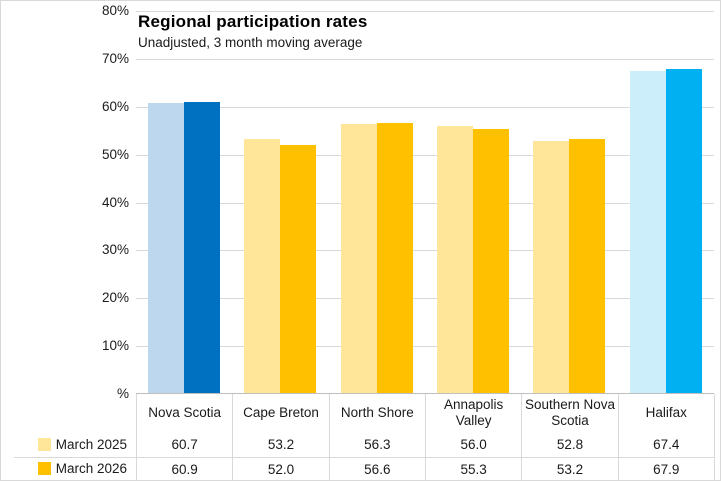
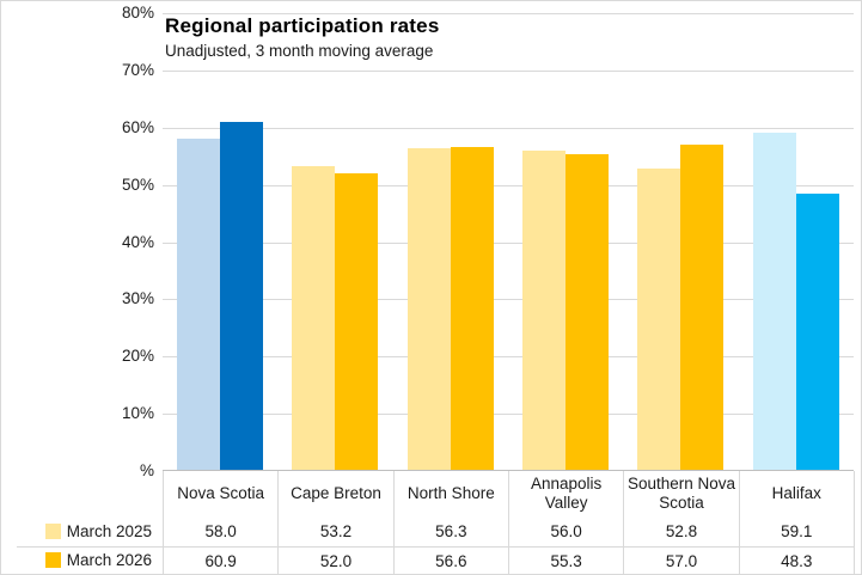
March 2025/Nova Scotia: 60.7 -> 58.0
March 2026/Southern Nova Scotia: 53.2 -> 57.0
March 2025/Halifax: 67.4 -> 59.1
March 2026/Halifax: 67.9 -> 48.3
